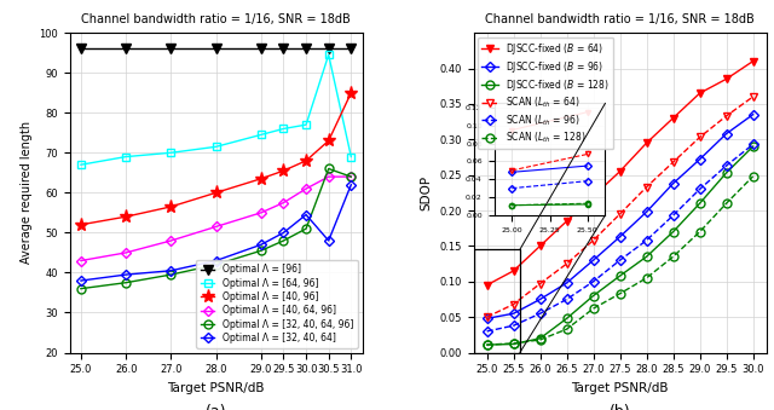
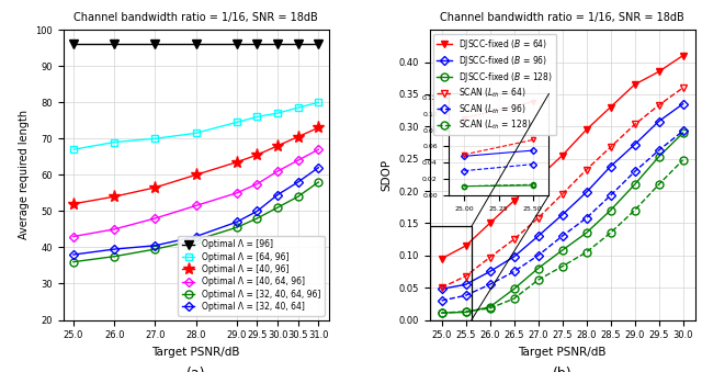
Optimal Λ = [64, 96]/30.5: 94.5 -> 78.5
Optimal Λ = [40, 96]/30.5: 73.0 -> 70.5
Optimal Λ = [32, 40, 64, 96]/30.5: 66.0 -> 54.0
Optimal Λ = [32, 40, 64]/30.5: 48.0 -> 58.0
Optimal Λ = [64, 96]/31.0: 69.0 -> 80.0
Optimal Λ = [40, 96]/31.0: 85.0 -> 73.0
Optimal Λ = [40, 64, 96]/31.0: 64.0 -> 67.0
Optimal Λ = [32, 40, 64, 96]/31.0: 64.0 -> 58.0
